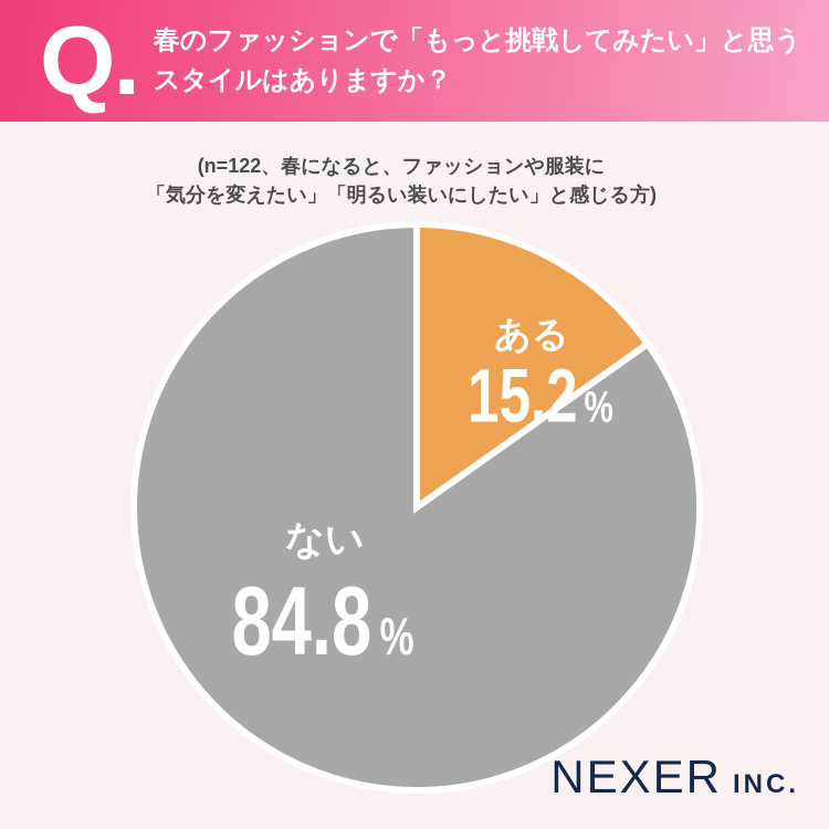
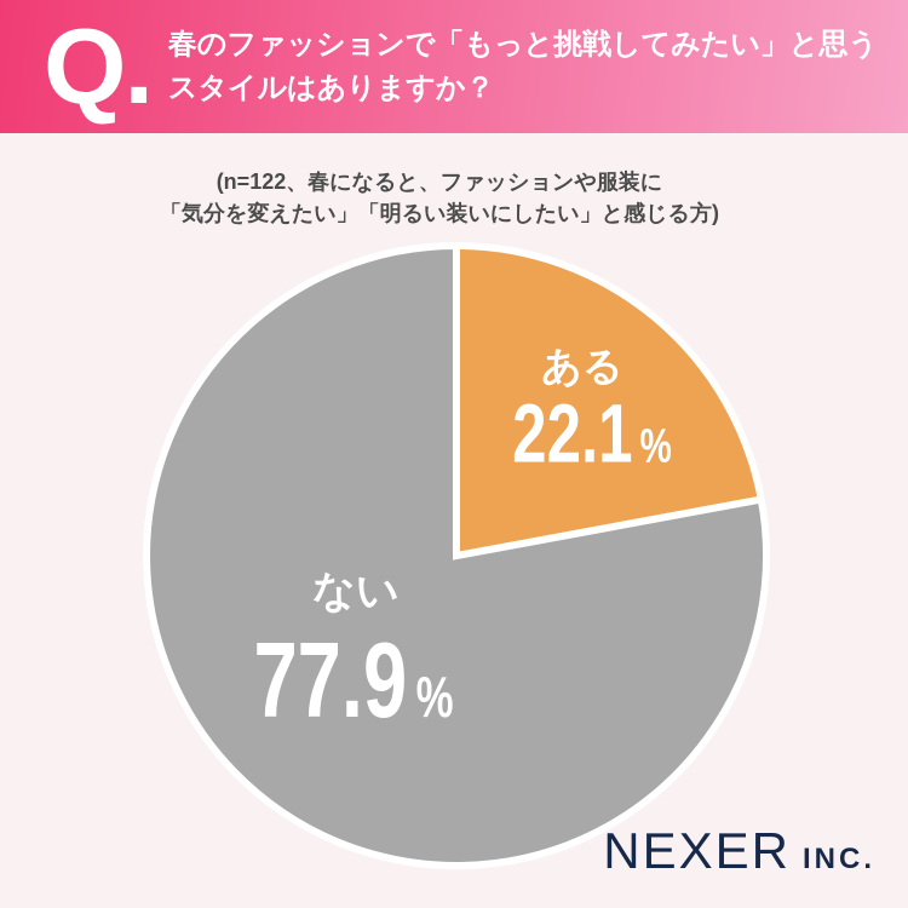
ある: 15.2 -> 22.1
ない: 84.8 -> 77.9
